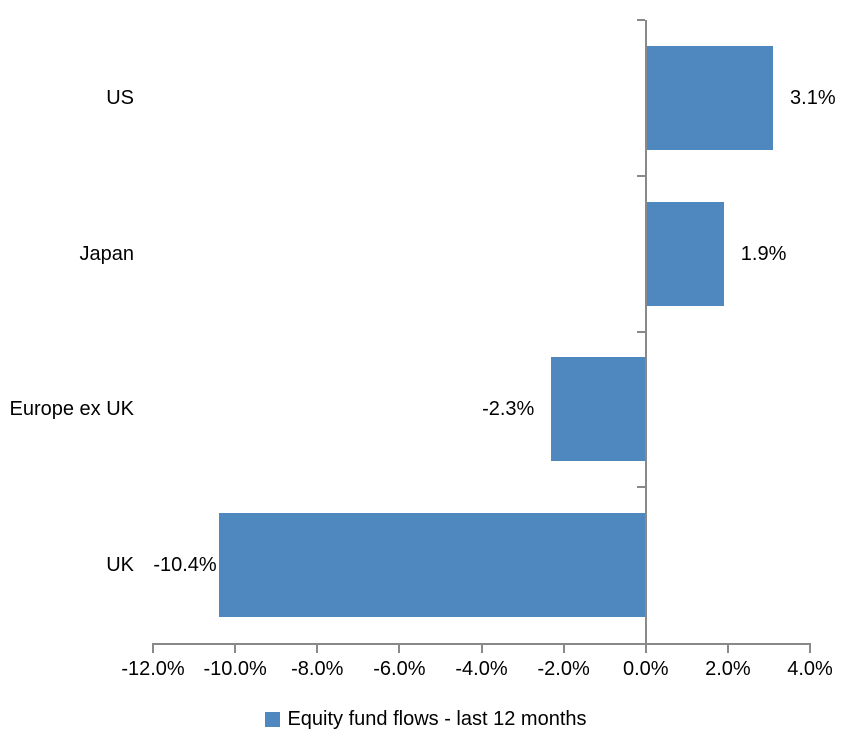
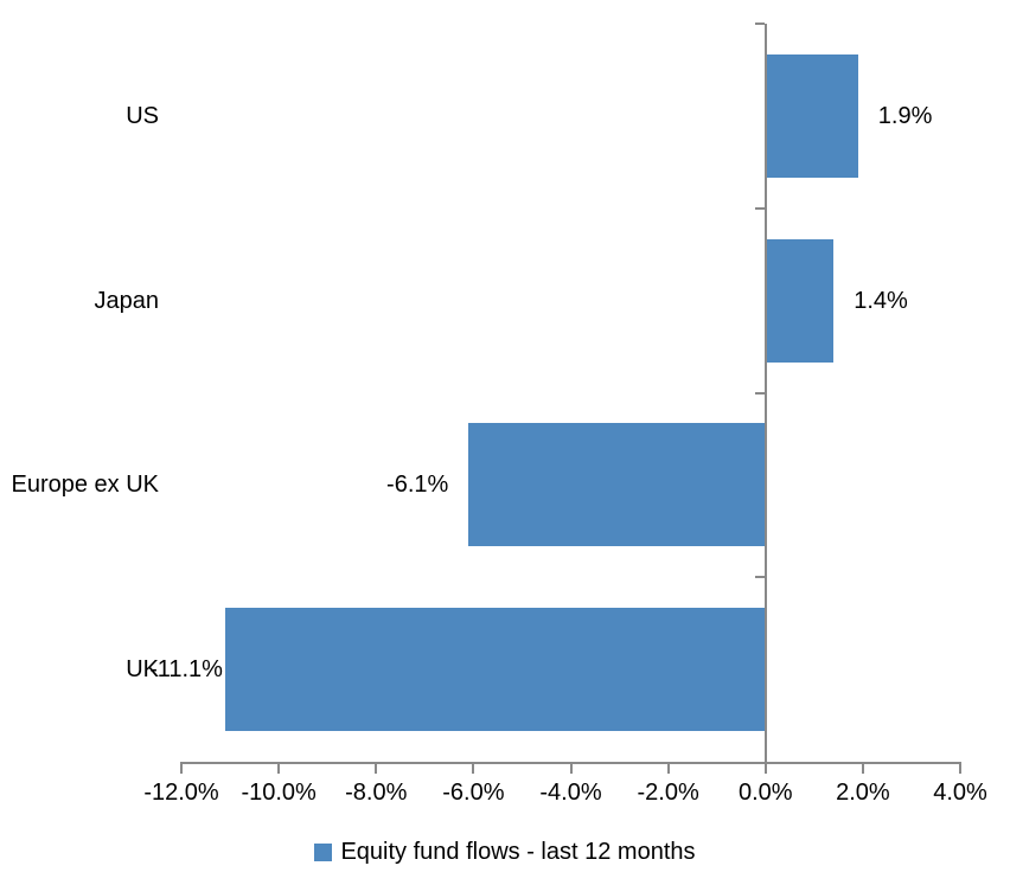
US: 3.1% -> 1.9%
Japan: 1.9% -> 1.4%
Europe ex UK: -2.3% -> -6.1%
UK: -10.4% -> -11.1%
